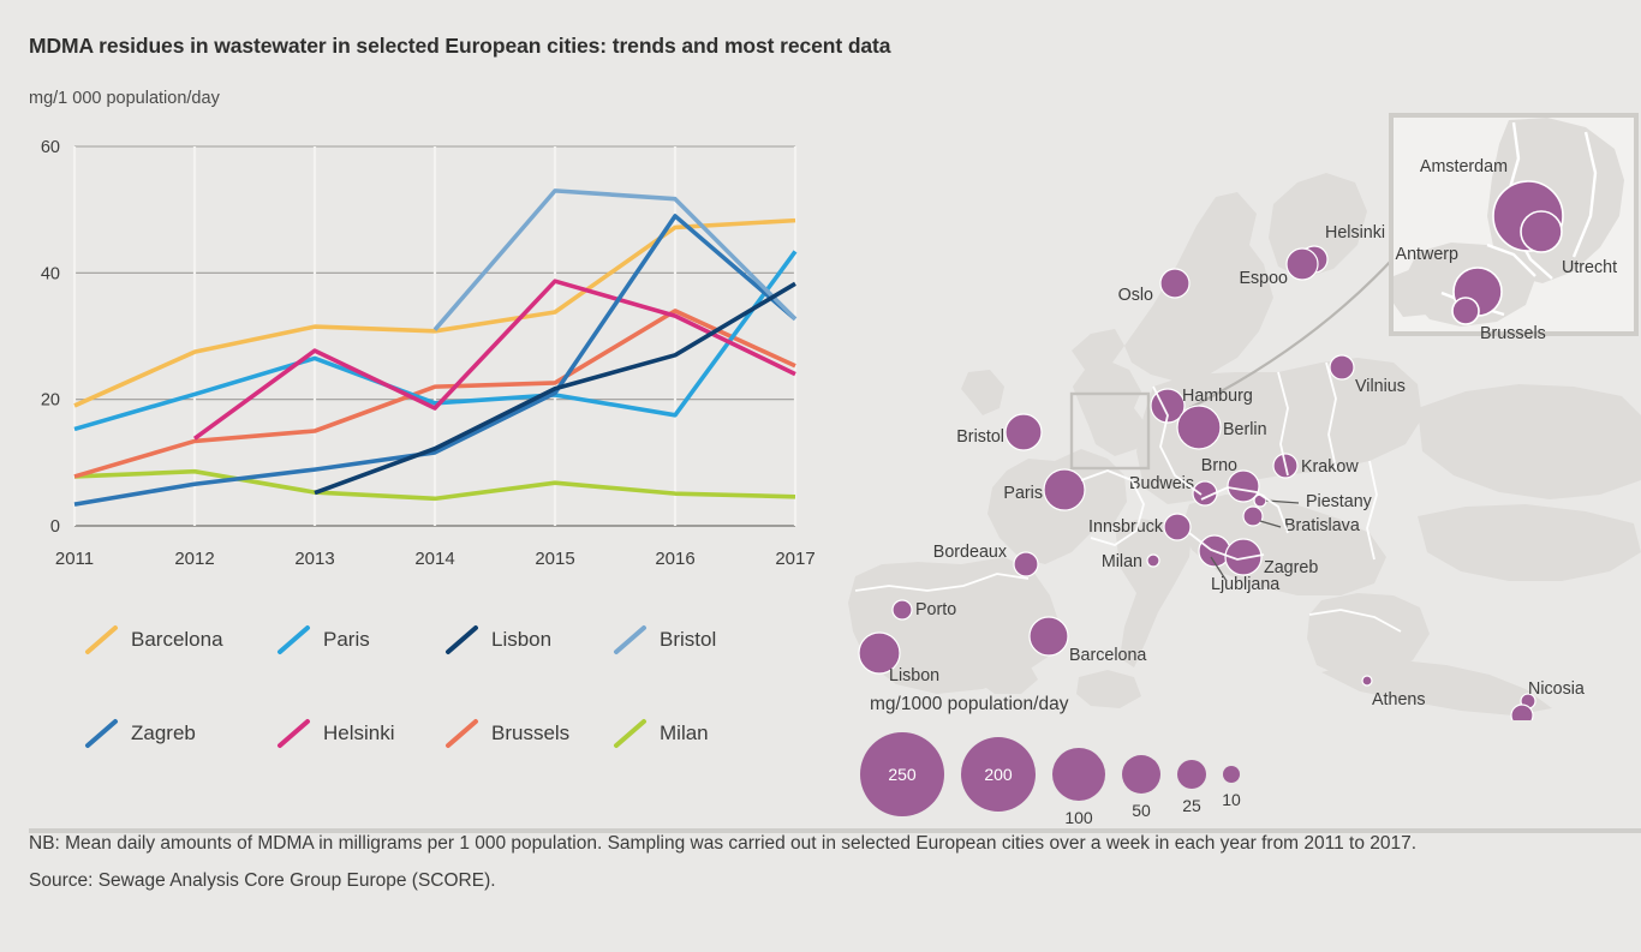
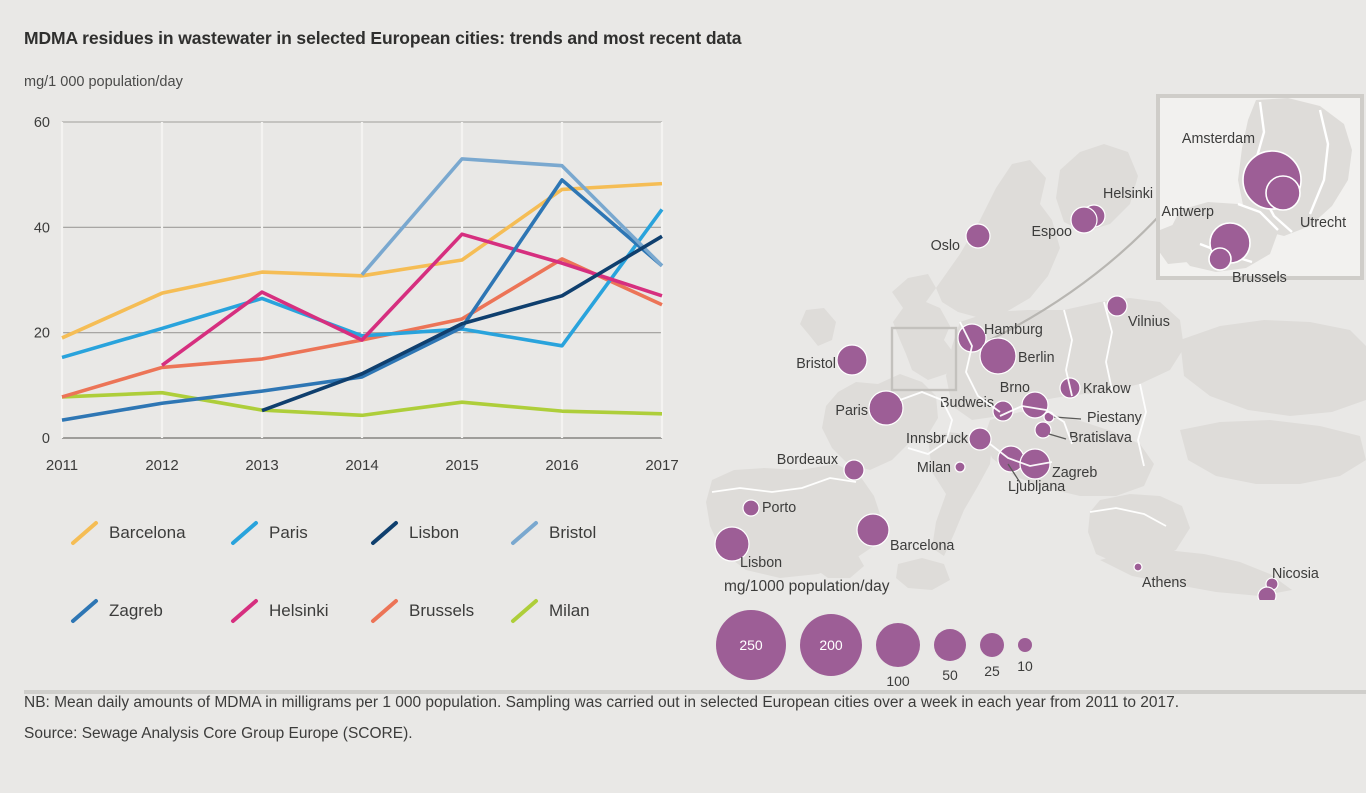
Brussels/2014: 22 -> 19
Helsinki/2017: 24 -> 27
